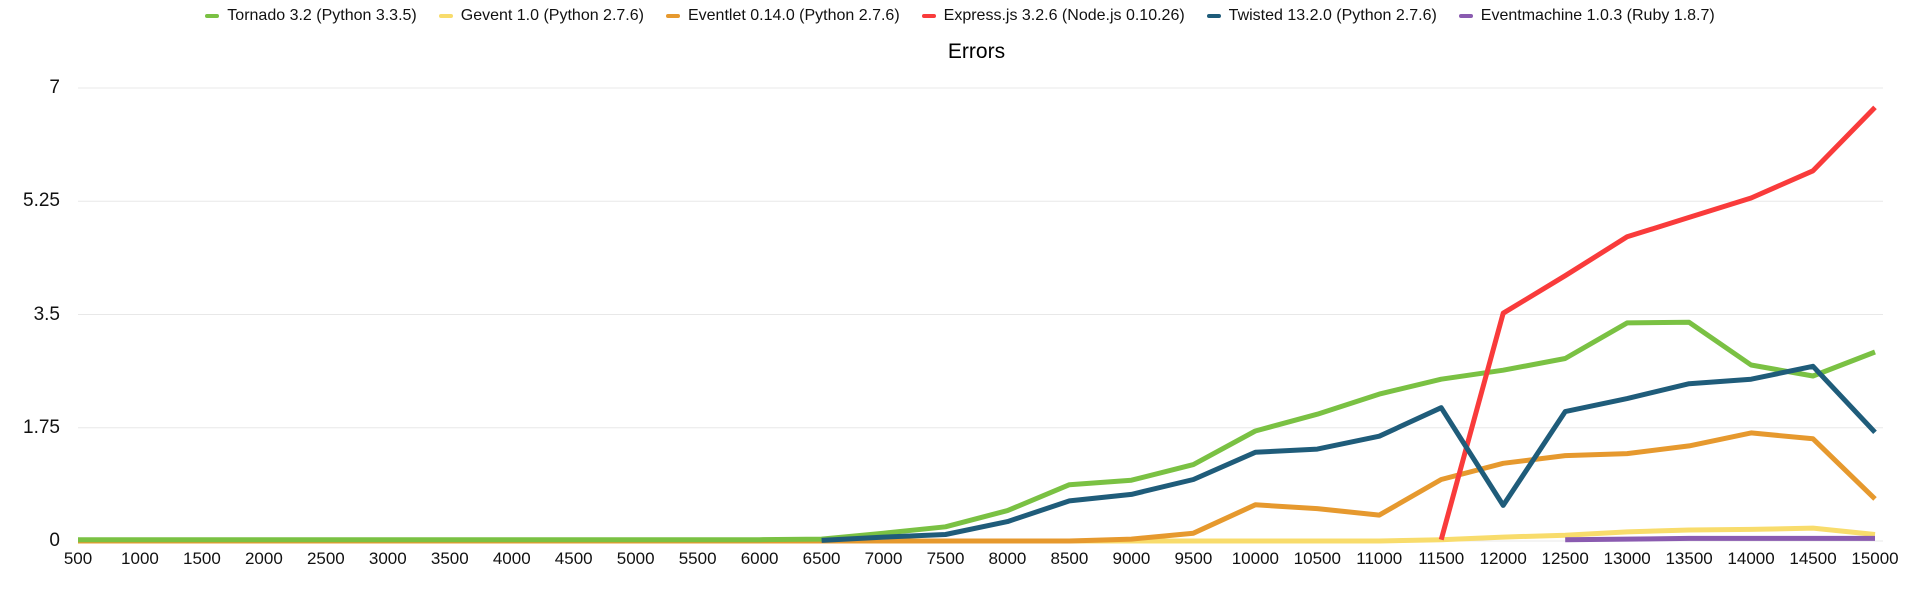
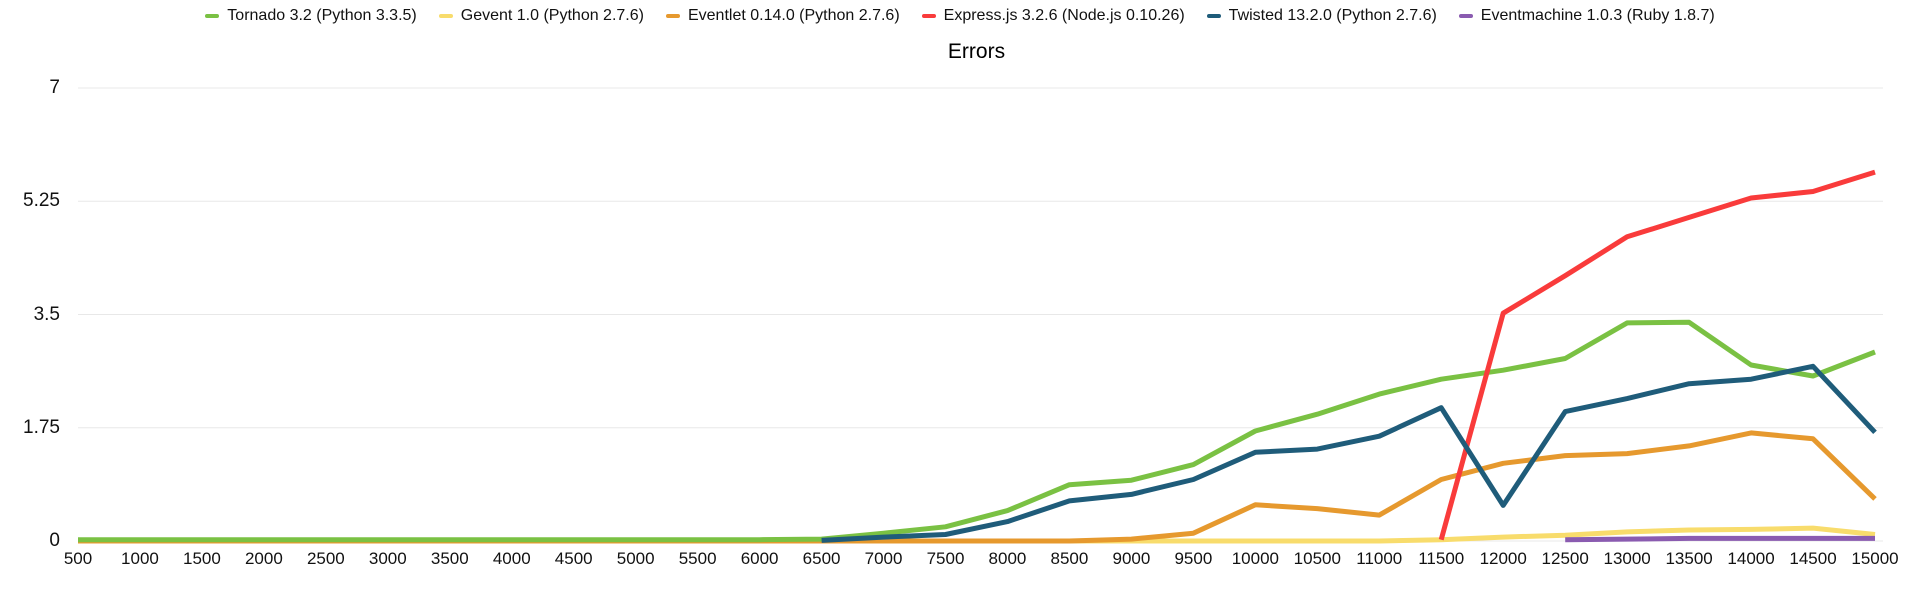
Express.js 3.2.6 (Node.js 0.10.26)/14500: 5.7 -> 5.4
Express.js 3.2.6 (Node.js 0.10.26)/15000: 6.7 -> 5.7
